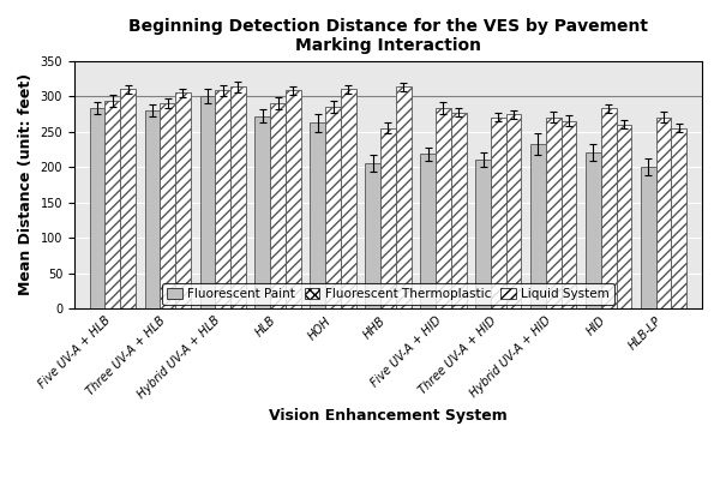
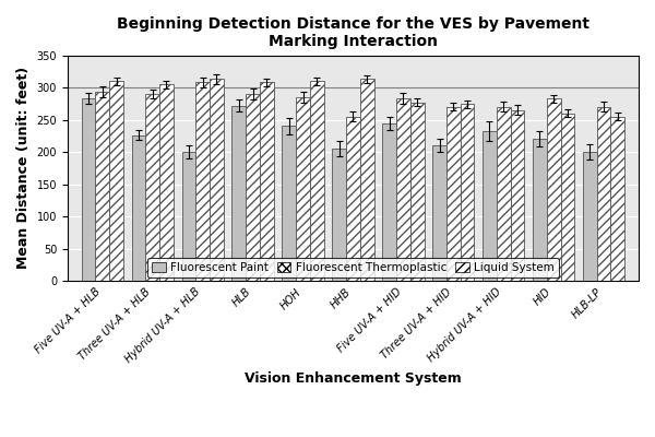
Fluorescent Paint/Three UV-A + HLB: 280 -> 226
Fluorescent Paint/Hybrid UV-A + HLB: 300 -> 200
Fluorescent Paint/HOH: 262 -> 240
Fluorescent Paint/Five UV-A + HID: 218 -> 244
